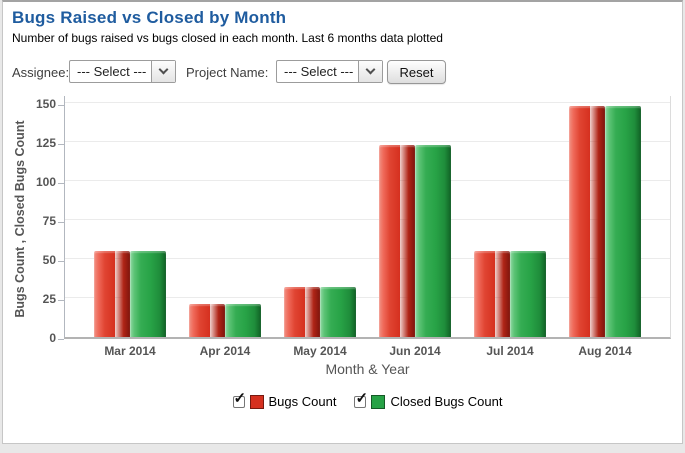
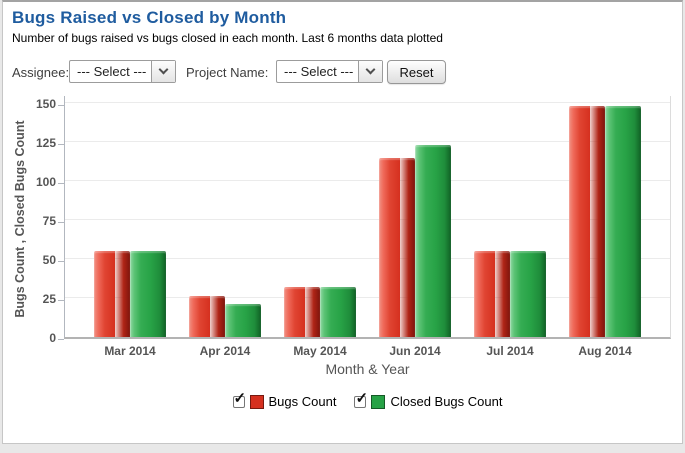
Bugs Count/Apr 2014: 21 -> 26
Bugs Count/Jun 2014: 123 -> 115
